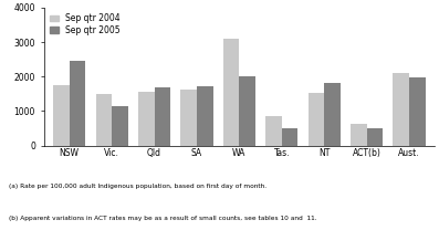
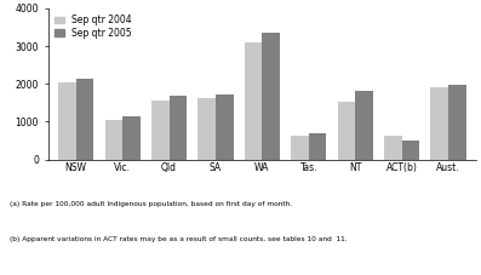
Sep qtr 2004/NSW: 1750 -> 2050
Sep qtr 2005/NSW: 2450 -> 2120
Sep qtr 2004/Vic.: 1500 -> 1050
Sep qtr 2005/WA: 2000 -> 3350
Sep qtr 2004/Tas.: 850 -> 640
Sep qtr 2005/Tas.: 500 -> 680
Sep qtr 2004/Aust.: 2100 -> 1900
